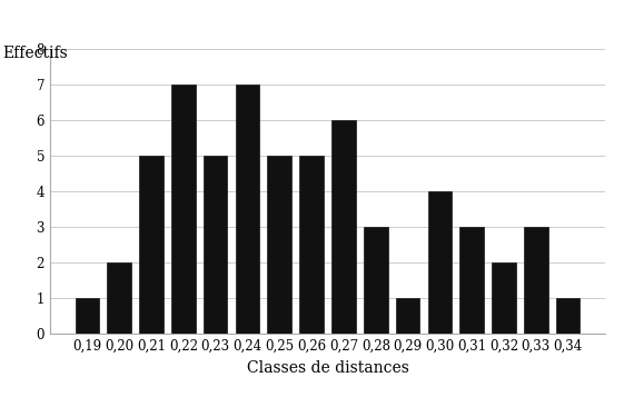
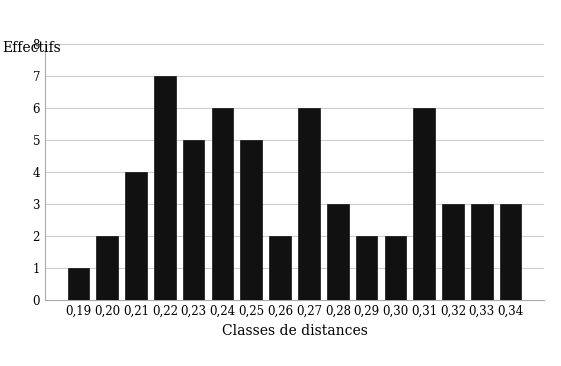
0,21: 5 -> 4
0,24: 7 -> 6
0,26: 5 -> 2
0,29: 1 -> 2
0,30: 4 -> 2
0,31: 3 -> 6
0,32: 2 -> 3
0,34: 1 -> 3
